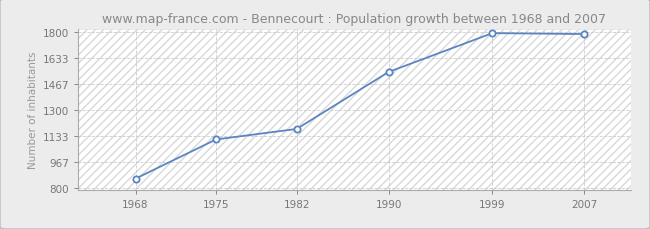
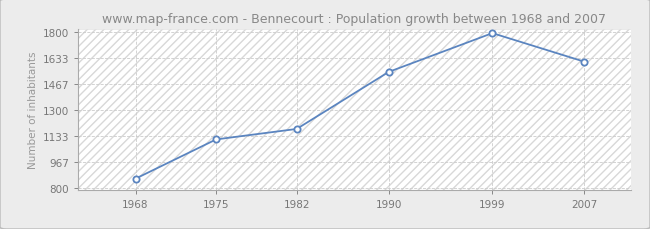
2007: 1790 -> 1610
